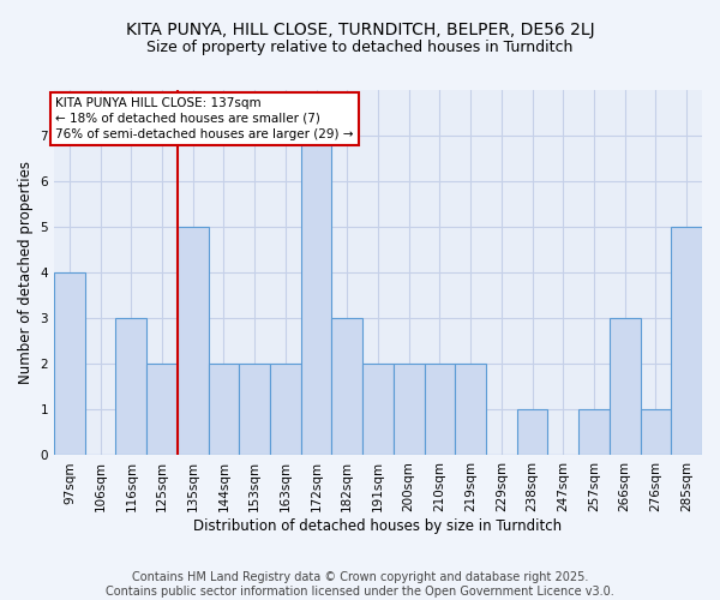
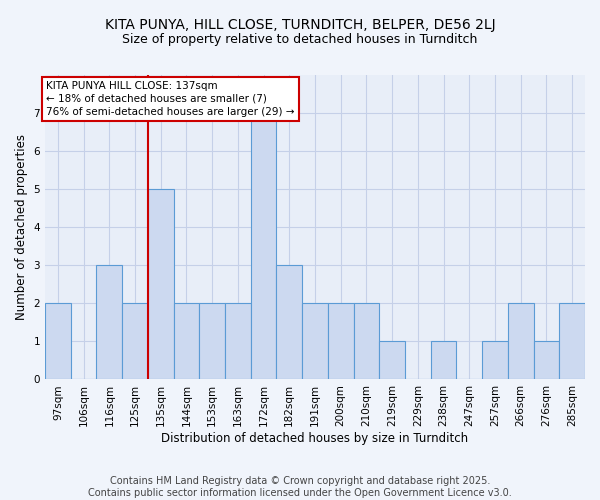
97sqm: 4 -> 2
219sqm: 2 -> 1
266sqm: 3 -> 2
285sqm: 5 -> 2
